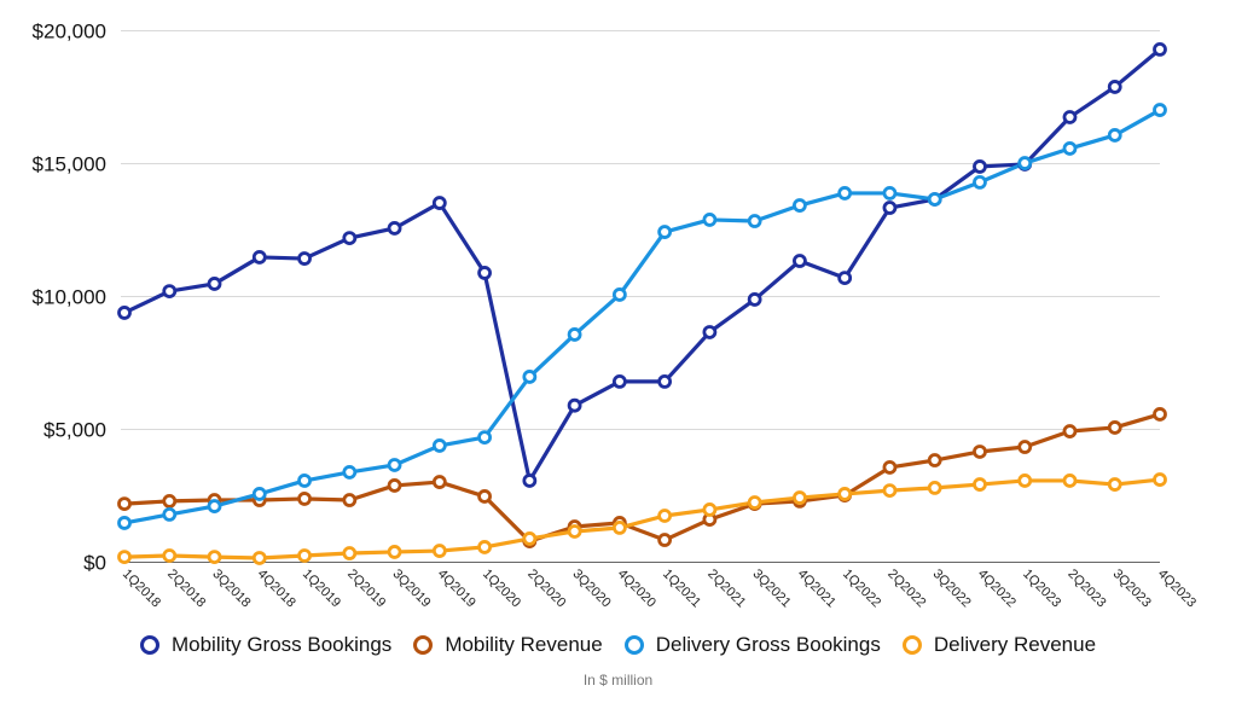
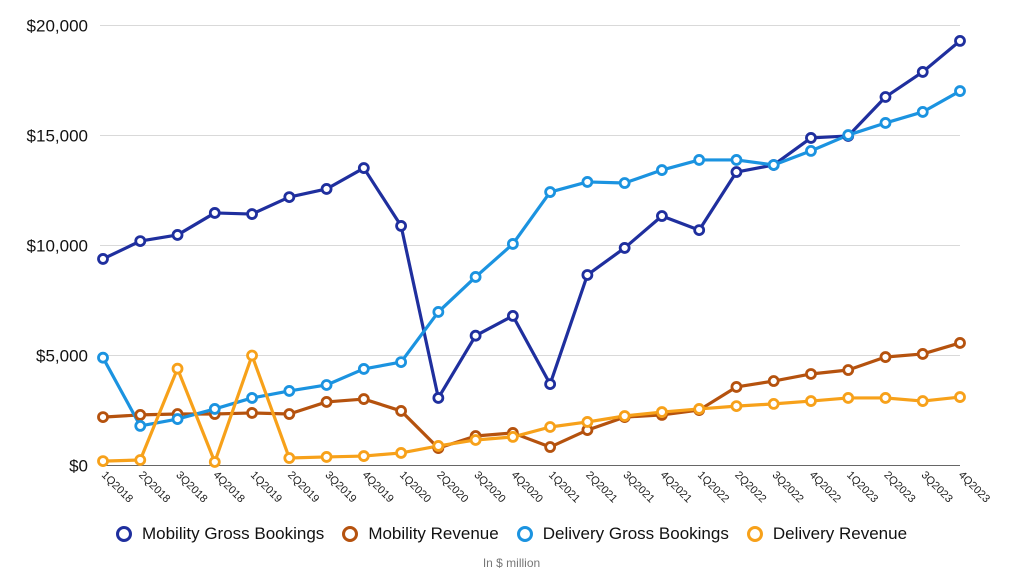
Delivery Gross Bookings/1Q2018: $1500 -> $4900
Delivery Revenue/3Q2018: $200 -> $4400
Delivery Revenue/1Q2019: $200 -> $5000
Mobility Gross Bookings/1Q2021: $6800 -> $3700
